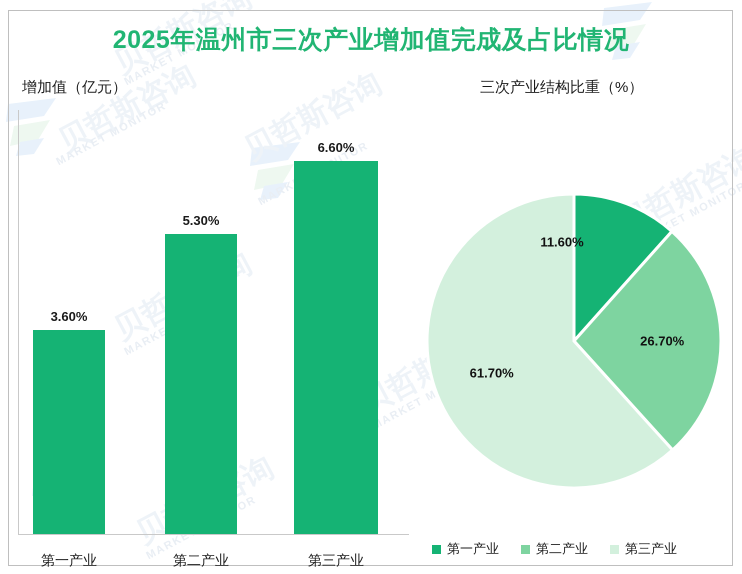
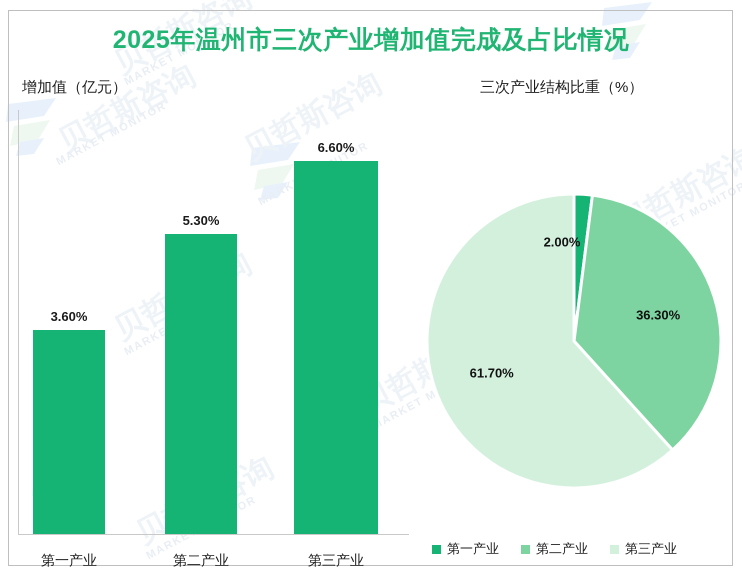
三次产业结构比重（%）/第一产业: 11.60% -> 2.00%
三次产业结构比重（%）/第二产业: 26.70% -> 36.30%
